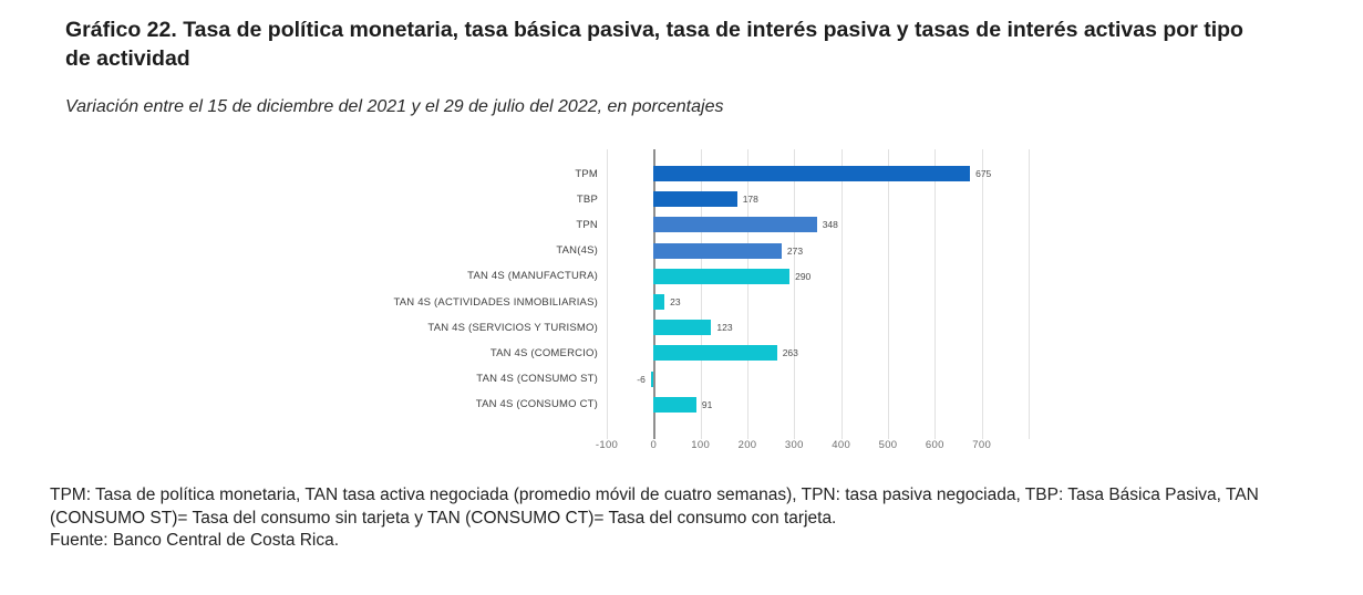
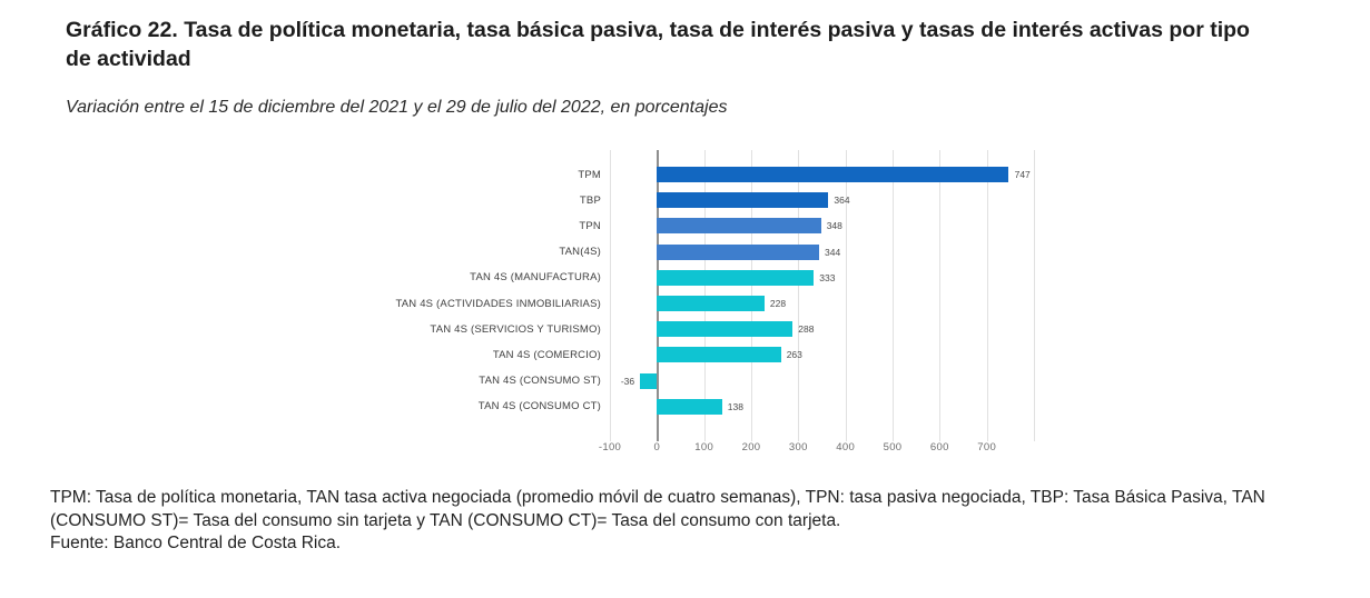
TPM: 675 -> 747
TBP: 178 -> 364
TAN(4S): 273 -> 344
TAN 4S (MANUFACTURA): 290 -> 333
TAN 4S (ACTIVIDADES INMOBILIARIAS): 23 -> 228
TAN 4S (SERVICIOS Y TURISMO): 123 -> 288
TAN 4S (CONSUMO ST): -6 -> -36
TAN 4S (CONSUMO CT): 91 -> 138
